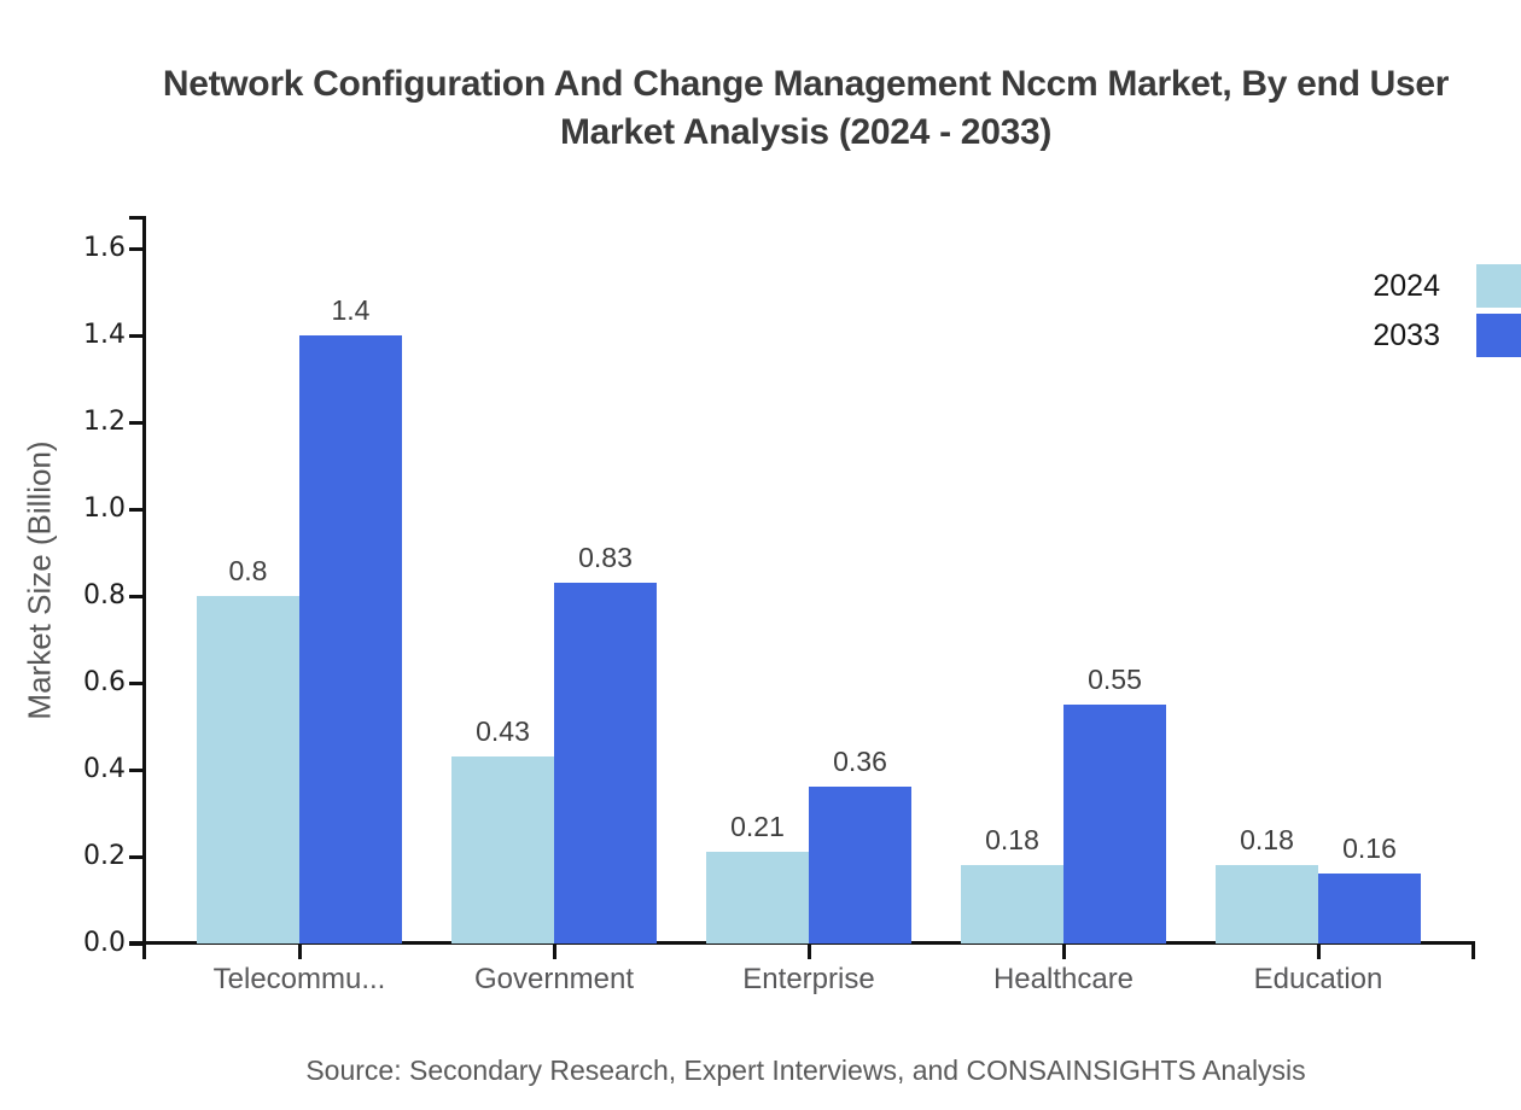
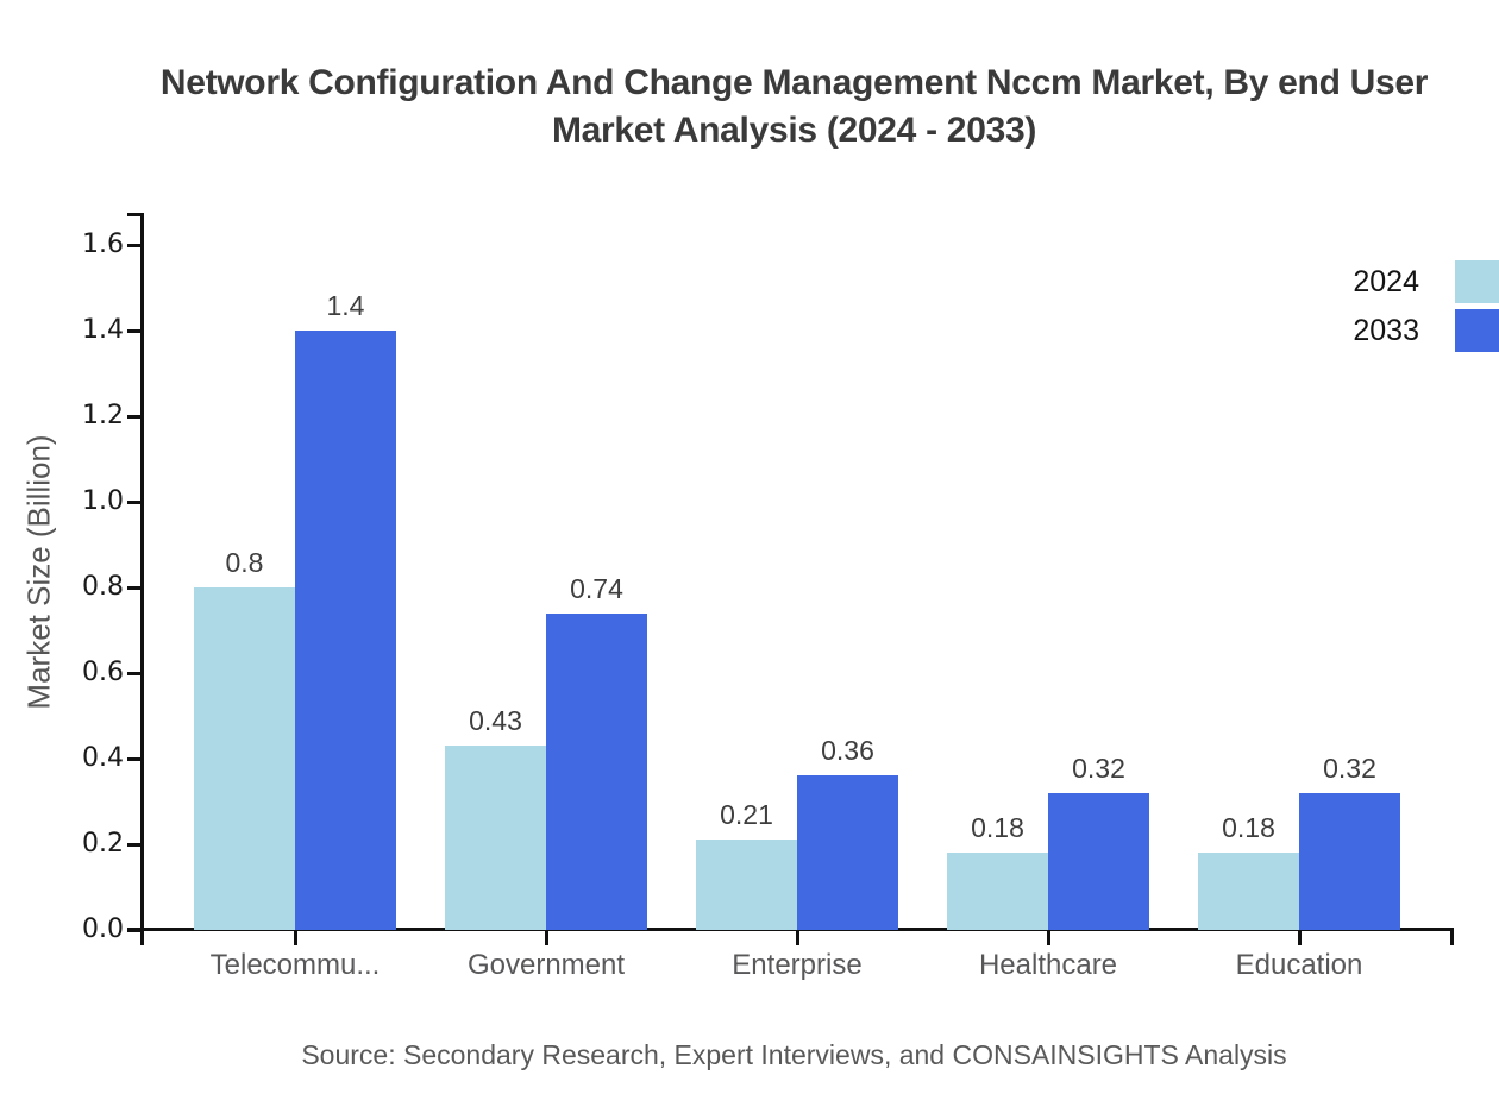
2033/Government: 0.83 -> 0.74
2033/Healthcare: 0.55 -> 0.32
2033/Education: 0.16 -> 0.32
